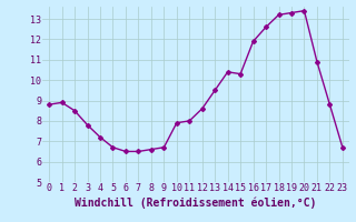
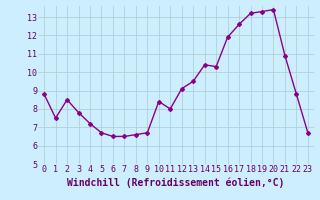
1: 8.9 -> 7.5
10: 7.9 -> 8.4
12: 8.6 -> 9.1
